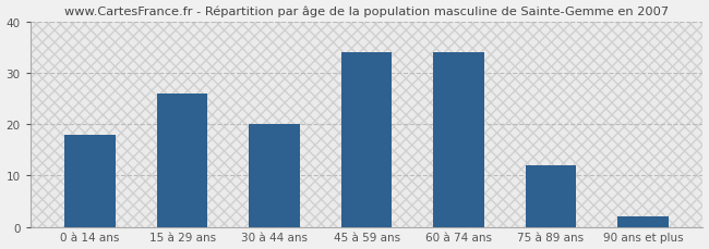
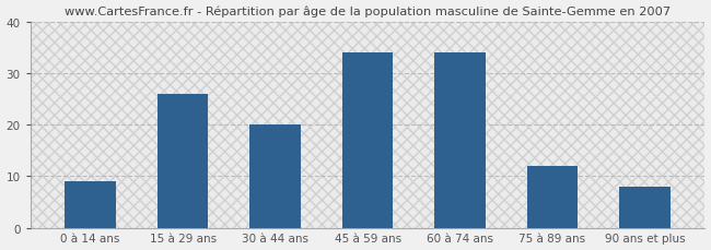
0 à 14 ans: 18 -> 9
90 ans et plus: 2 -> 8
